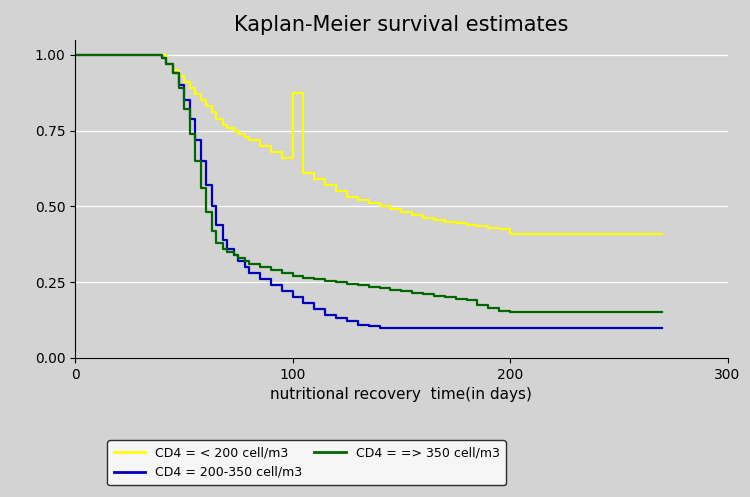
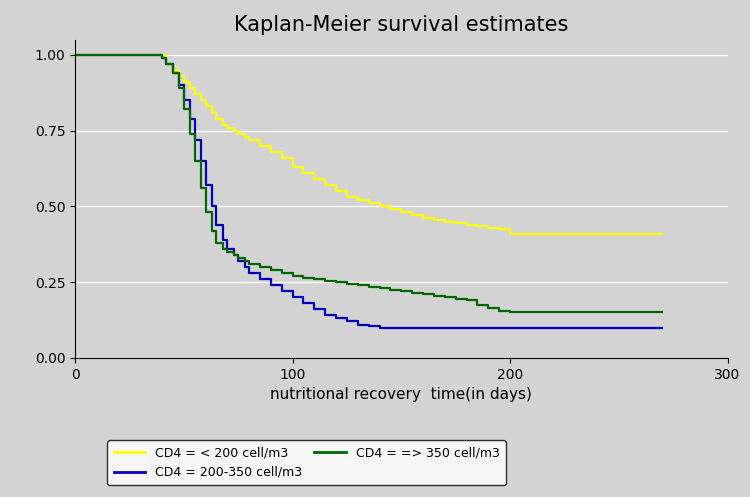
CD4 = < 200 cell/m3/100: 0.875 -> 0.630
